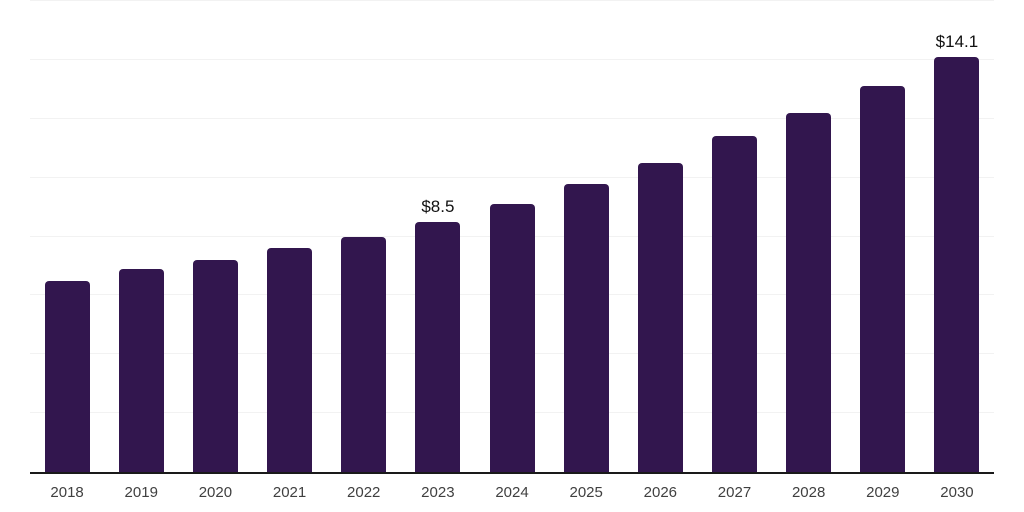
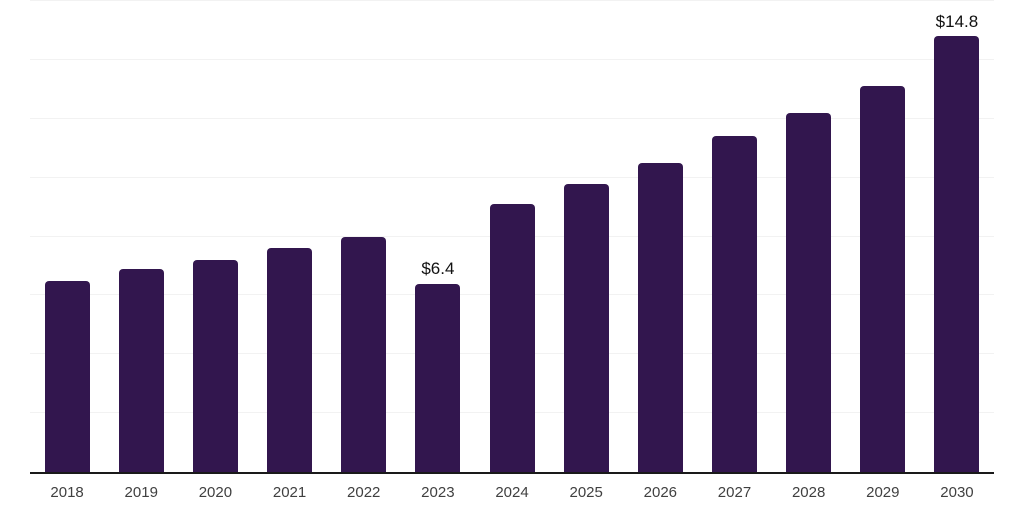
2023: $8.5 -> $6.4
2030: $14.1 -> $14.8
